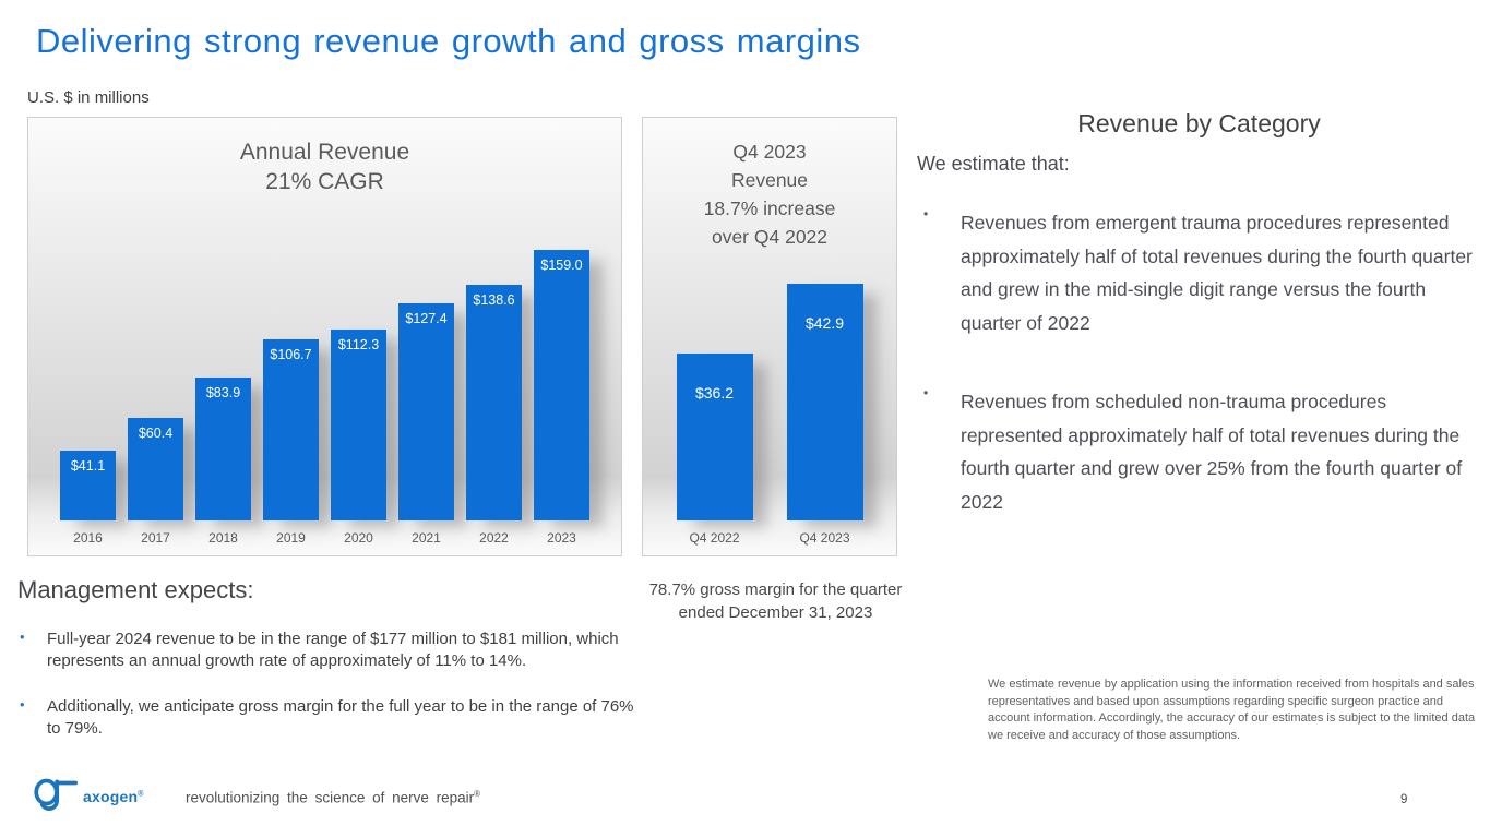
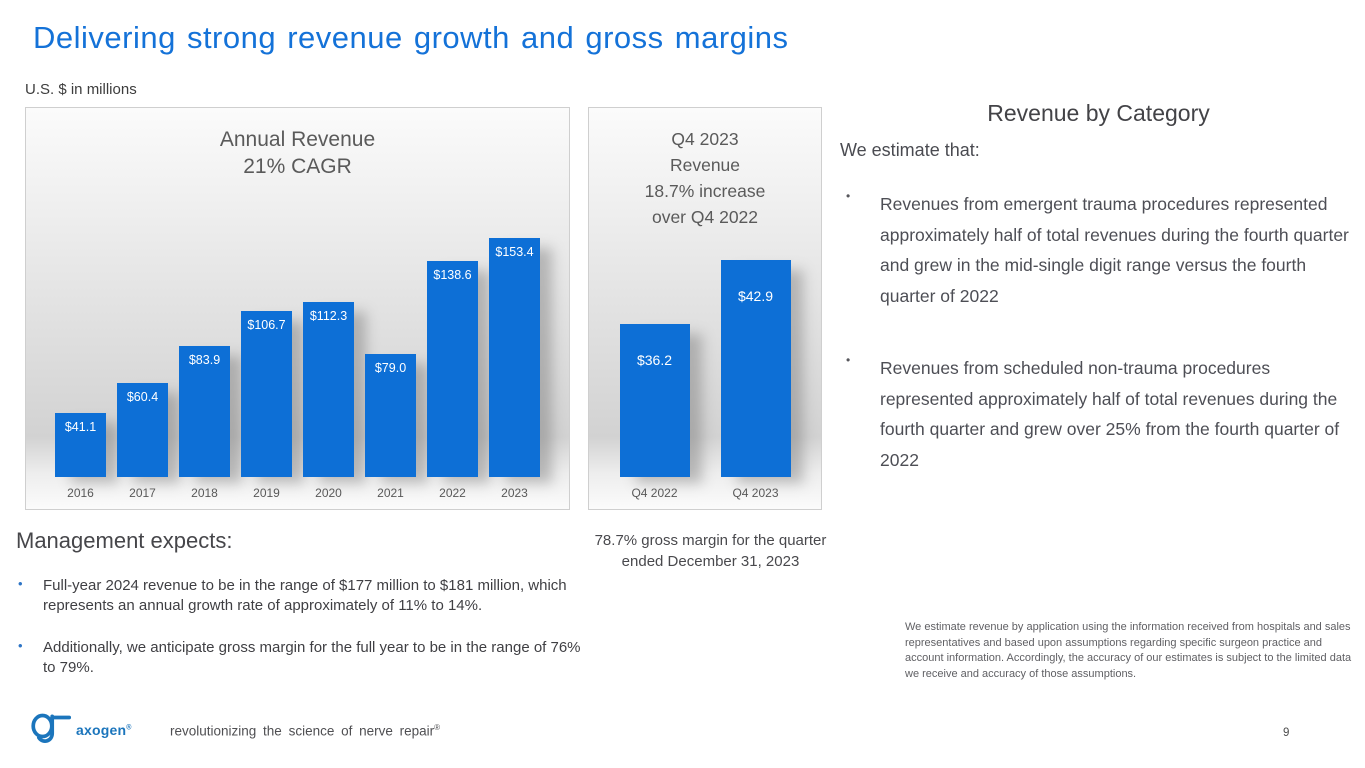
Annual Revenue 21% CAGR/2021: $127.4 -> $79.0
Annual Revenue 21% CAGR/2023: $159.0 -> $153.4
